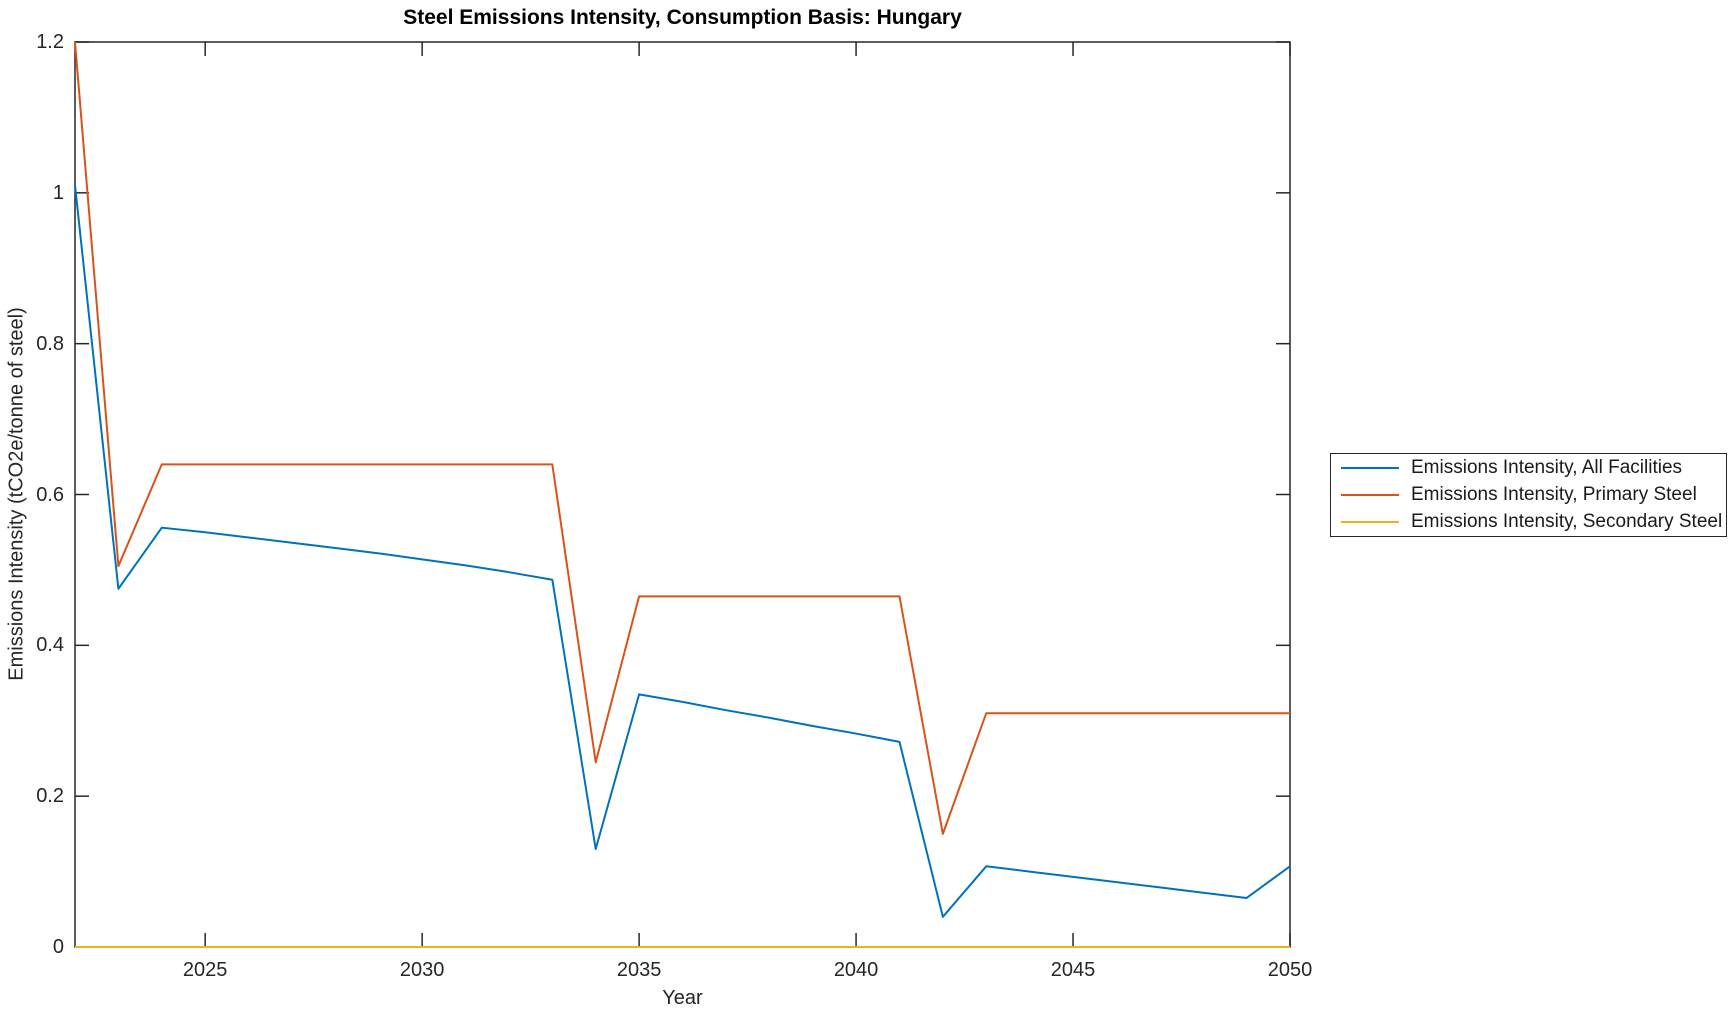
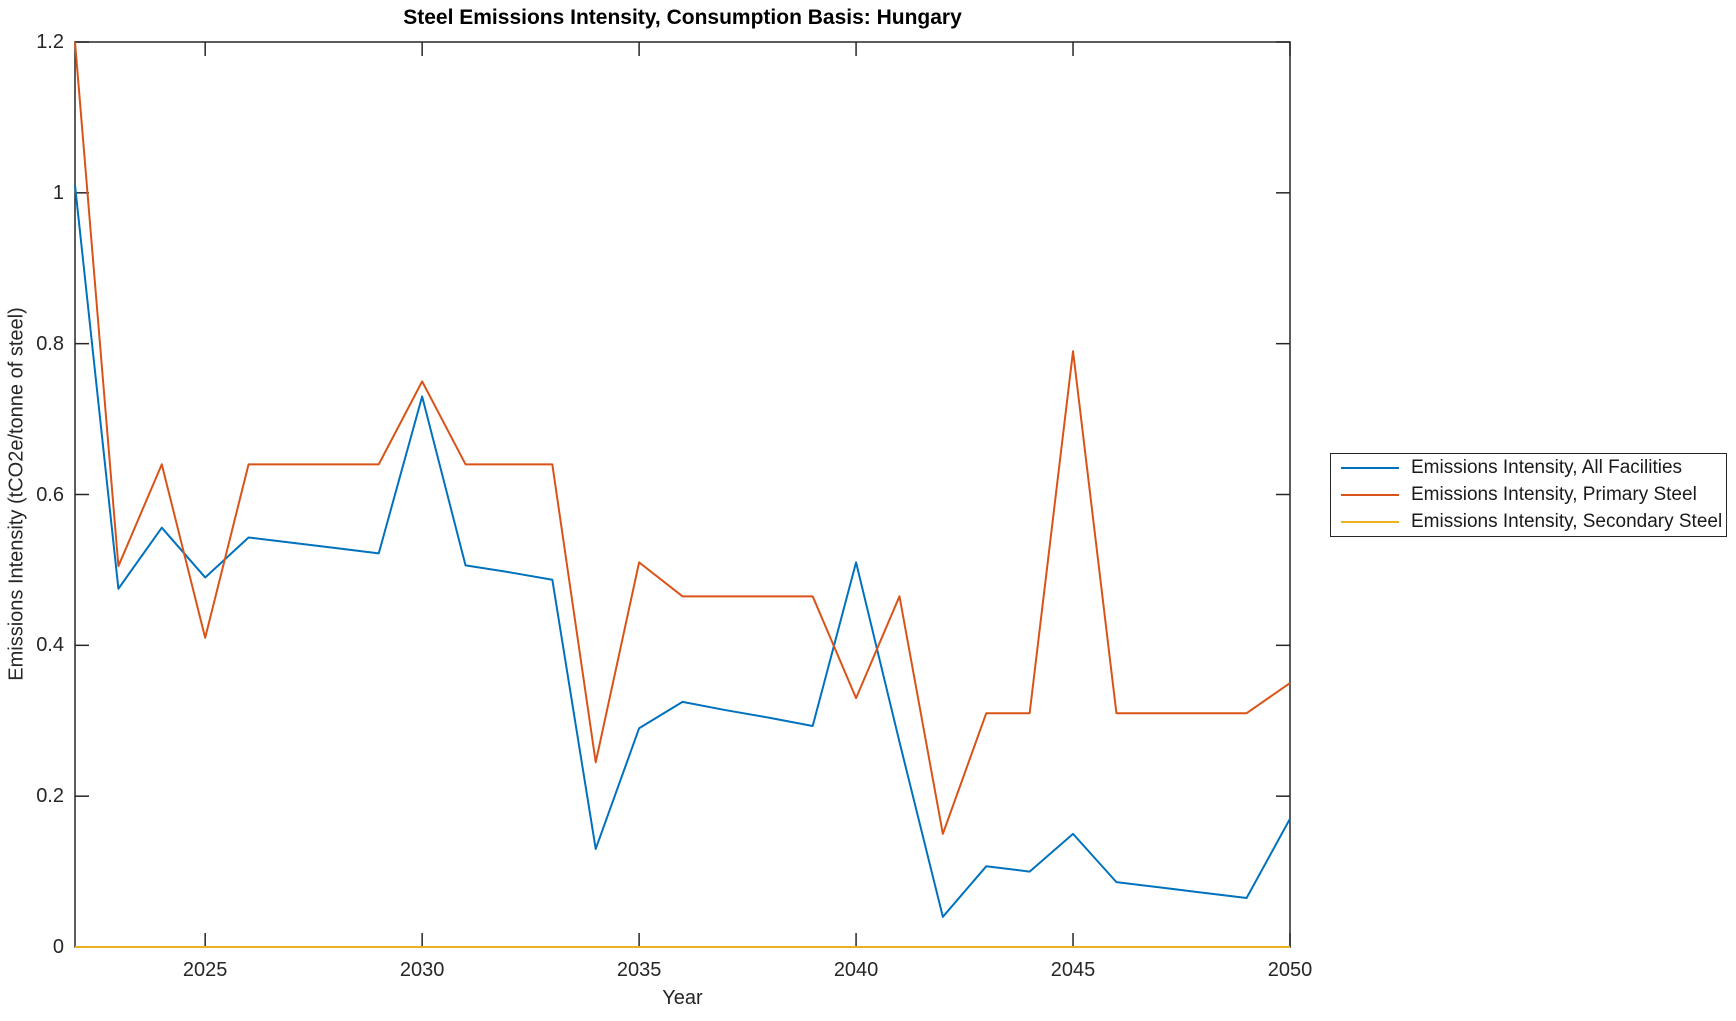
Emissions Intensity, All Facilities/2025: 0.55 -> 0.49
Emissions Intensity, Primary Steel/2025: 0.64 -> 0.41
Emissions Intensity, All Facilities/2030: 0.51 -> 0.73
Emissions Intensity, Primary Steel/2030: 0.64 -> 0.75
Emissions Intensity, All Facilities/2035: 0.34 -> 0.29
Emissions Intensity, Primary Steel/2035: 0.47 -> 0.51
Emissions Intensity, All Facilities/2040: 0.28 -> 0.51
Emissions Intensity, Primary Steel/2040: 0.47 -> 0.33
Emissions Intensity, All Facilities/2045: 0.09 -> 0.15
Emissions Intensity, Primary Steel/2045: 0.31 -> 0.79
Emissions Intensity, All Facilities/2050: 0.11 -> 0.17
Emissions Intensity, Primary Steel/2050: 0.31 -> 0.35
